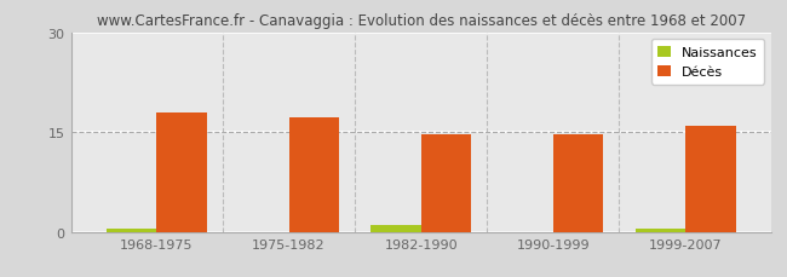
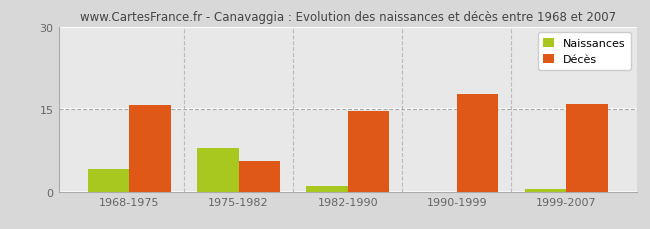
Naissances/1968-1975: 0.5 -> 4.2
Décès/1968-1975: 18.0 -> 15.8
Naissances/1975-1982: 0.1 -> 8.0
Décès/1975-1982: 17.2 -> 5.6
Décès/1990-1999: 14.7 -> 17.8
